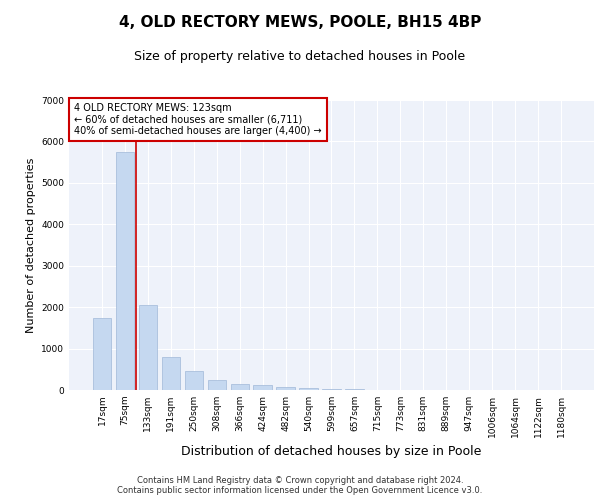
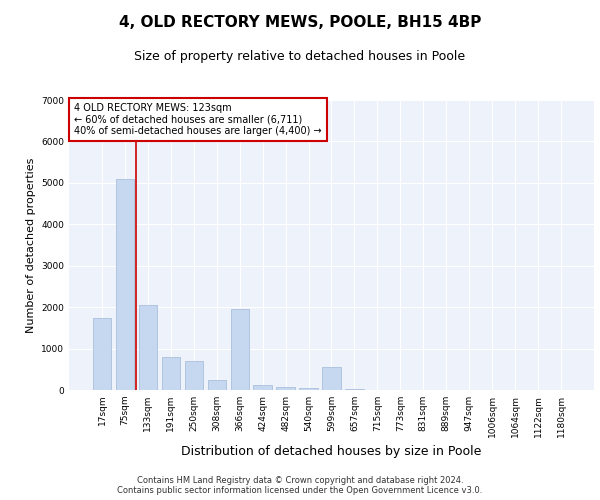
75sqm: 5750 -> 5100
250sqm: 450 -> 700
366sqm: 150 -> 1950
599sqm: 30 -> 550
